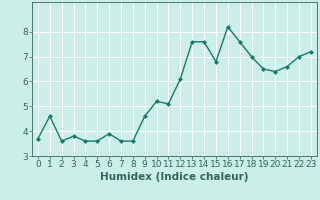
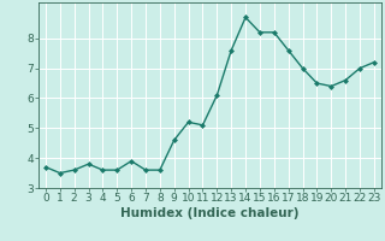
1: 4.6 -> 3.5
14: 7.6 -> 8.7
15: 6.8 -> 8.2
